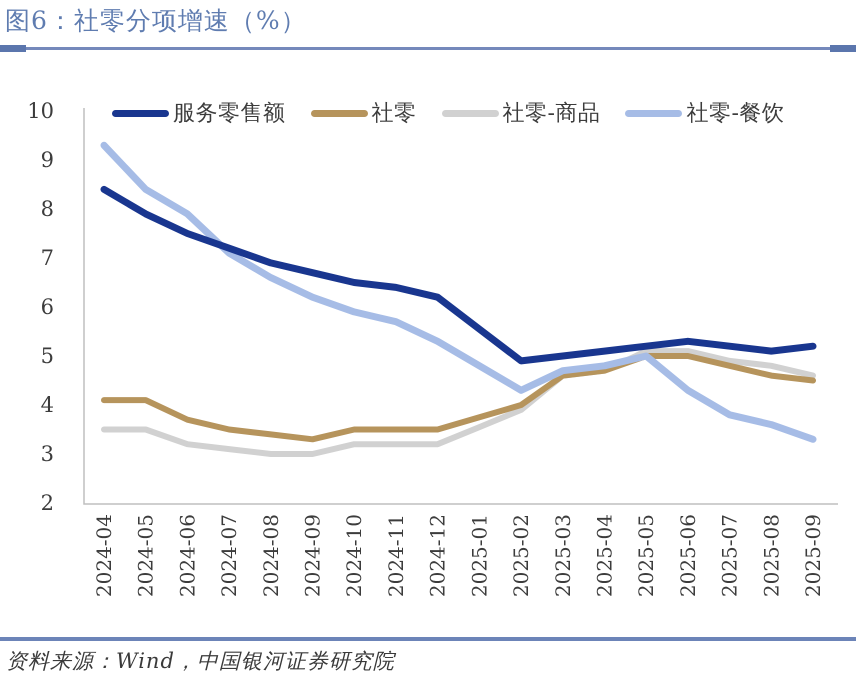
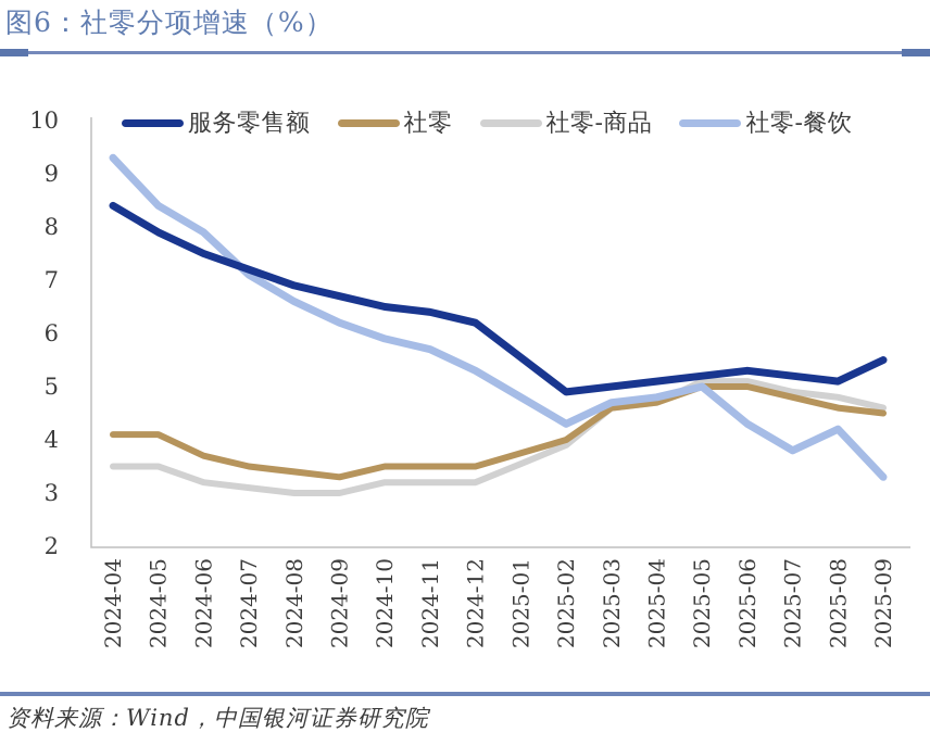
社零-餐饮/2025-08: 3.6 -> 4.2
服务零售额/2025-09: 5.2 -> 5.5
